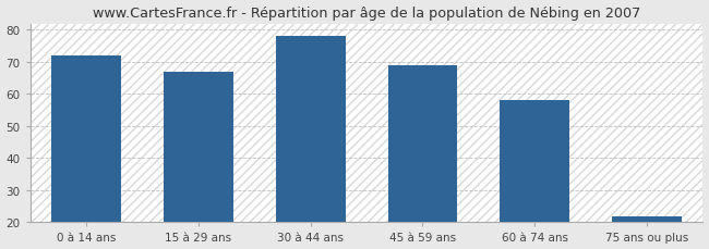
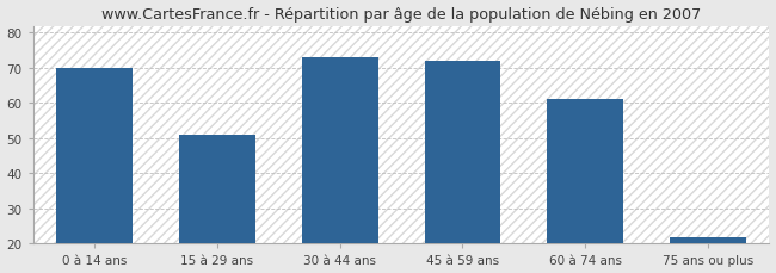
0 à 14 ans: 72 -> 70
15 à 29 ans: 67 -> 51
30 à 44 ans: 78 -> 73
45 à 59 ans: 69 -> 72
60 à 74 ans: 58 -> 61
